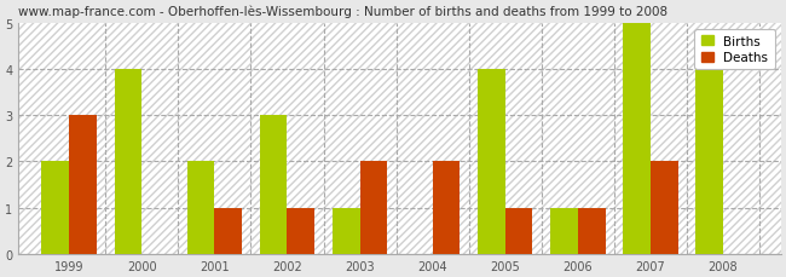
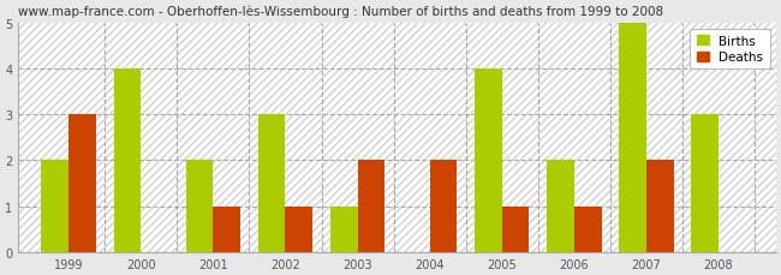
Births/2006: 1 -> 2
Births/2008: 4 -> 3
